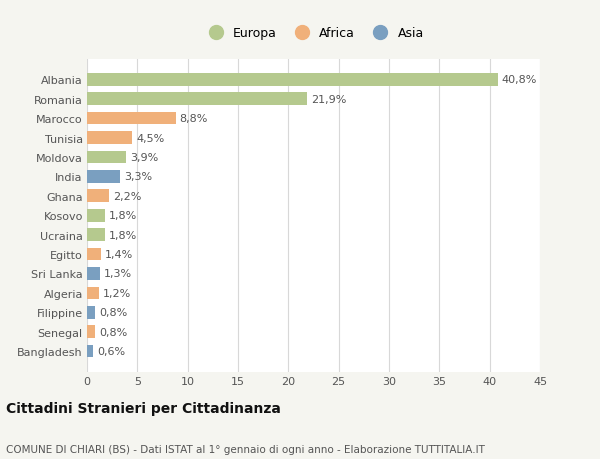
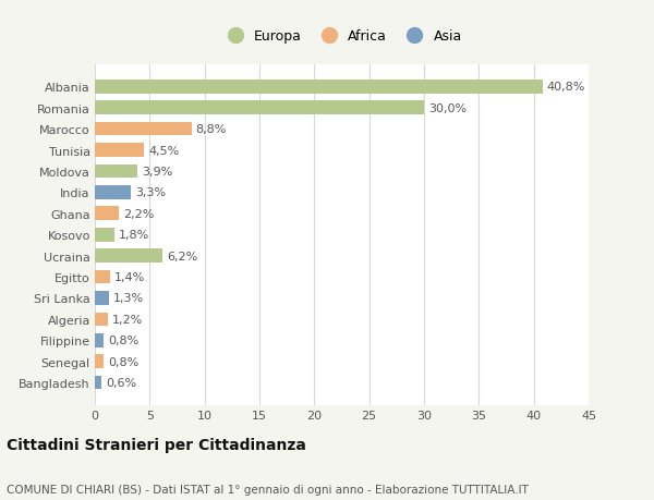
Romania: 21,9% -> 30,0%
Ucraina: 1,8% -> 6,2%
